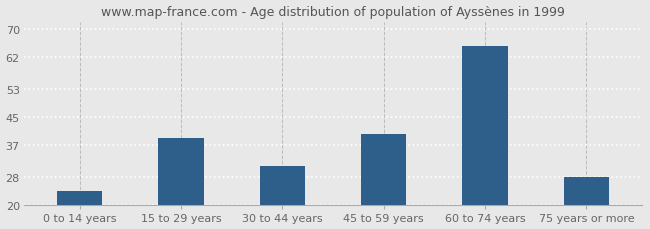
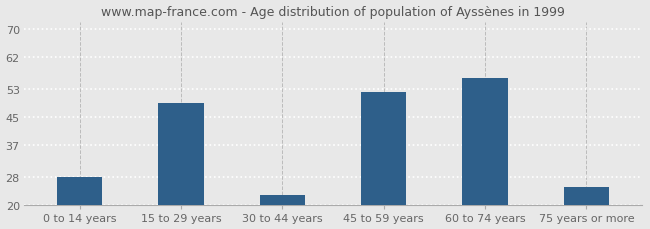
0 to 14 years: 24 -> 28
15 to 29 years: 39 -> 49
30 to 44 years: 31 -> 23
45 to 59 years: 40 -> 52
60 to 74 years: 65 -> 56
75 years or more: 28 -> 25
